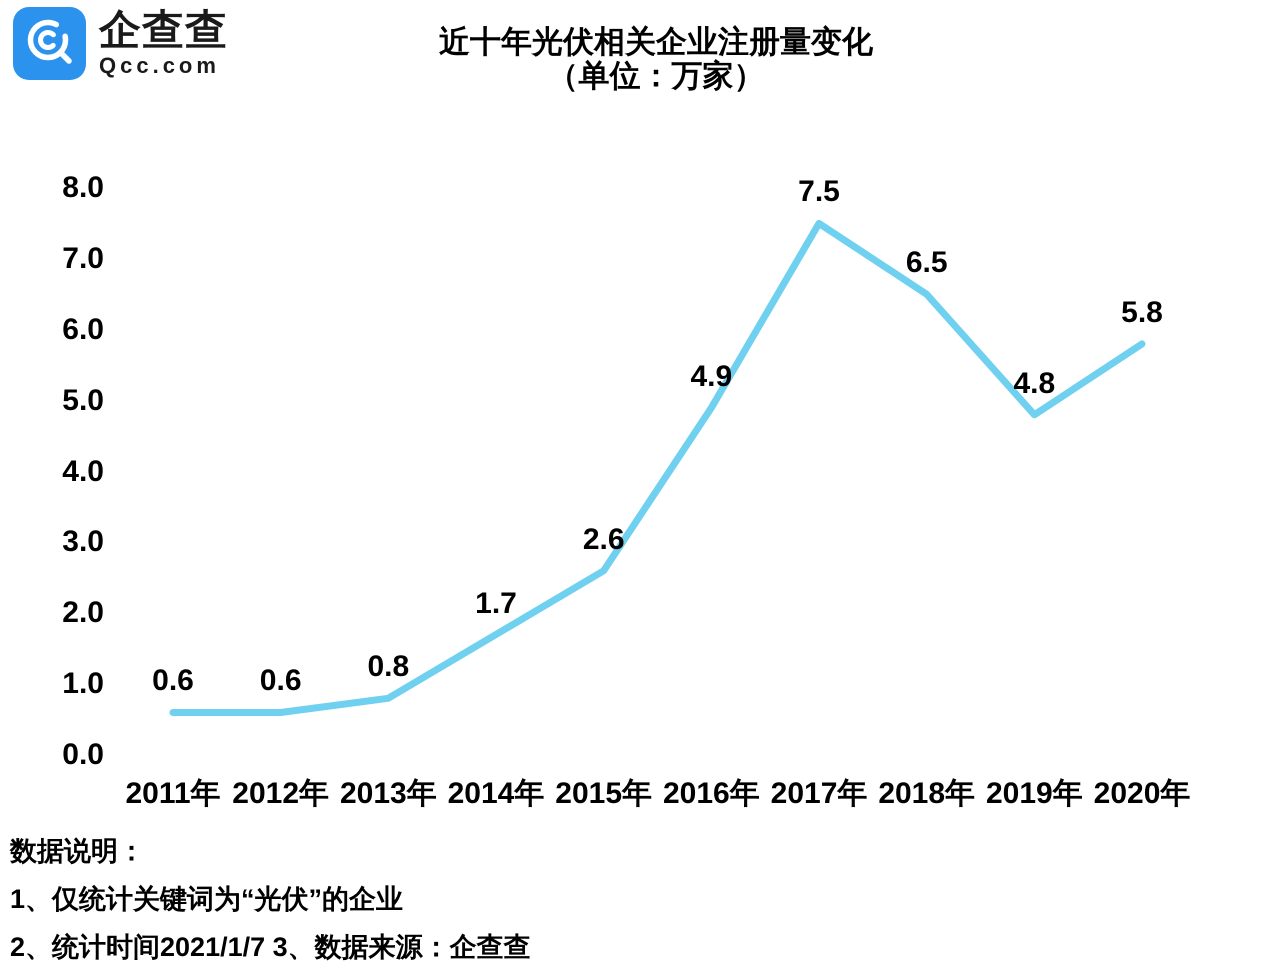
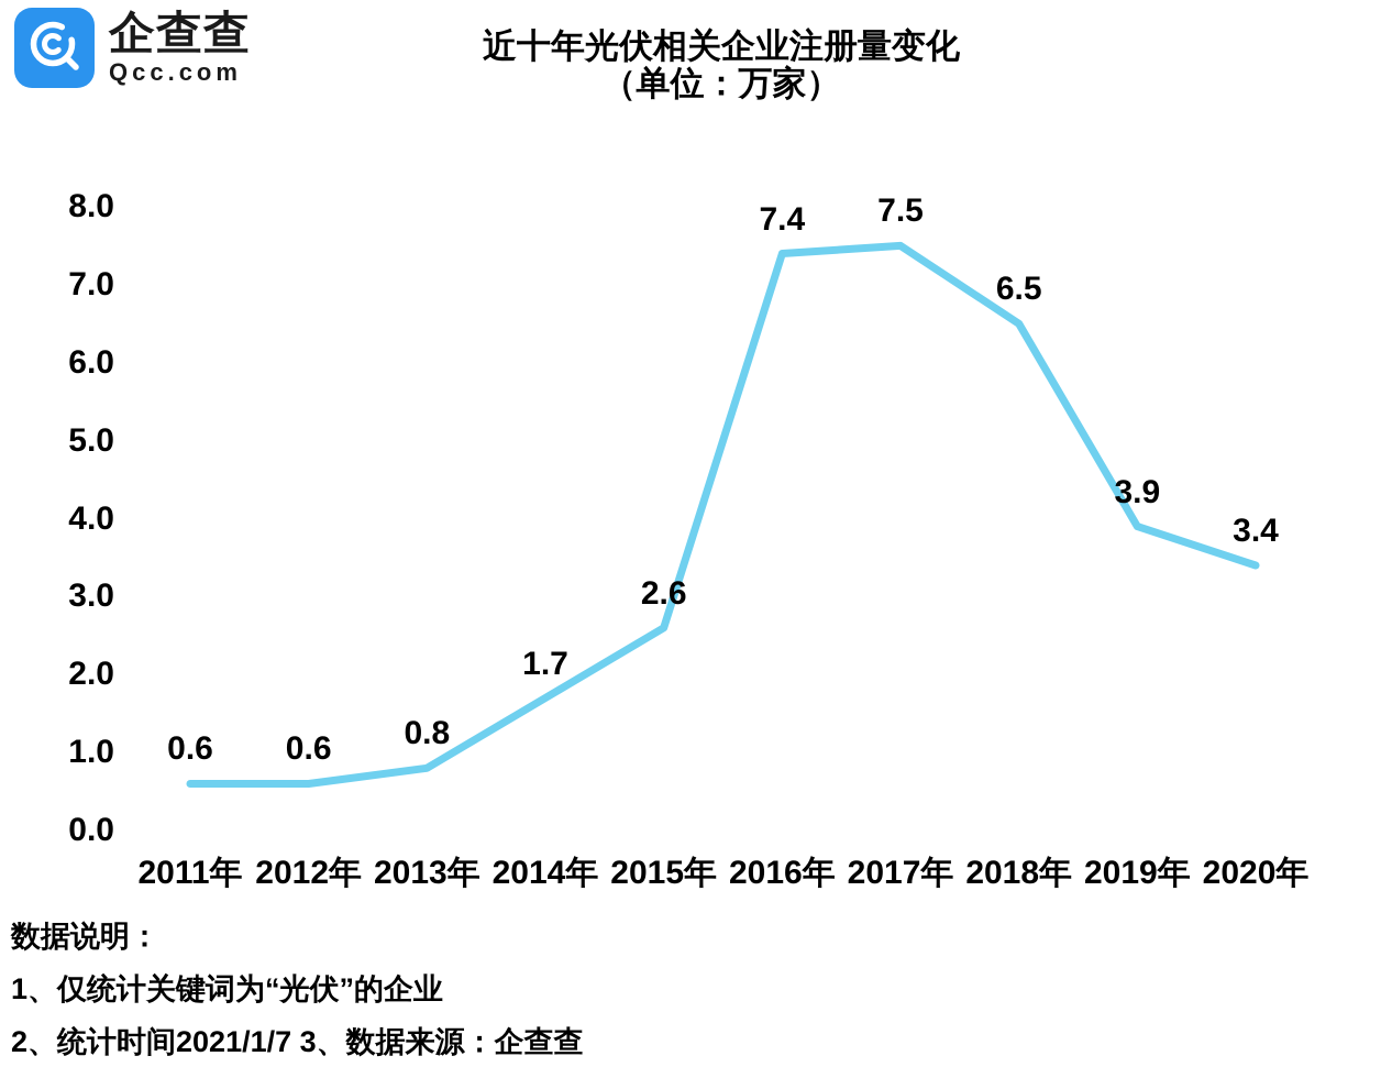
2016年: 4.9 -> 7.4
2019年: 4.8 -> 3.9
2020年: 5.8 -> 3.4
